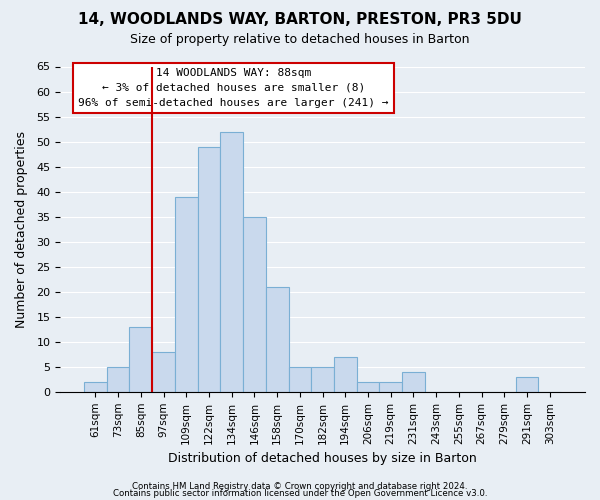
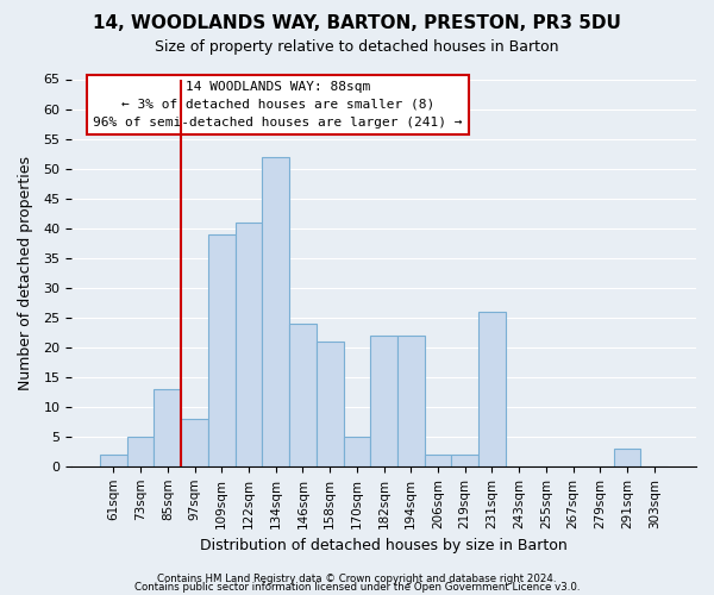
122sqm: 49 -> 41
146sqm: 35 -> 24
182sqm: 5 -> 22
194sqm: 7 -> 22
231sqm: 4 -> 26
